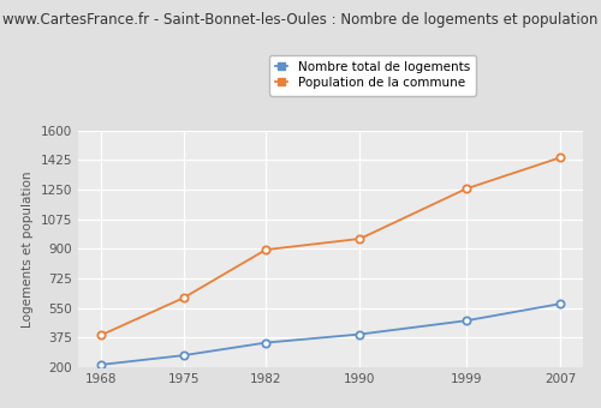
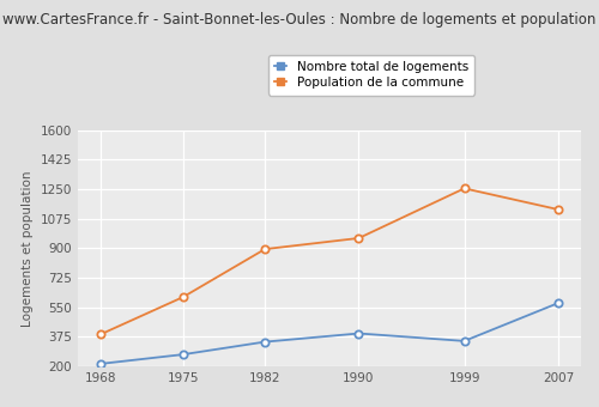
Nombre total de logements/1999: 480 -> 350
Population de la commune/2007: 1440 -> 1130
